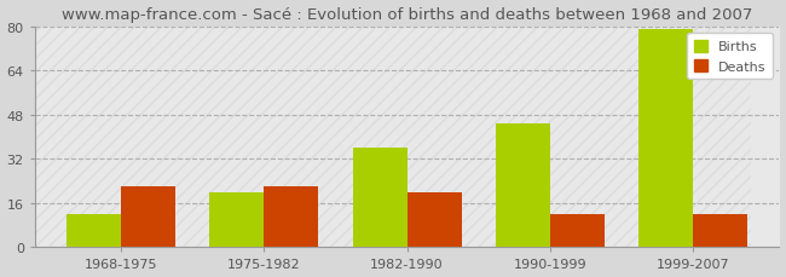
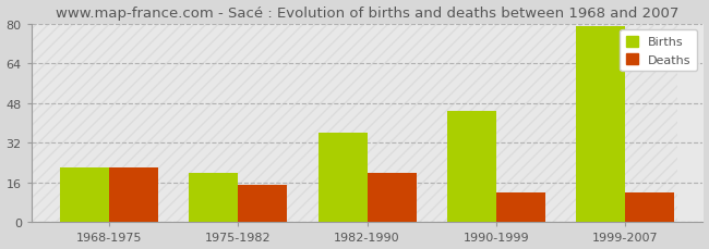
Births/1968-1975: 12 -> 22
Deaths/1975-1982: 22 -> 15
